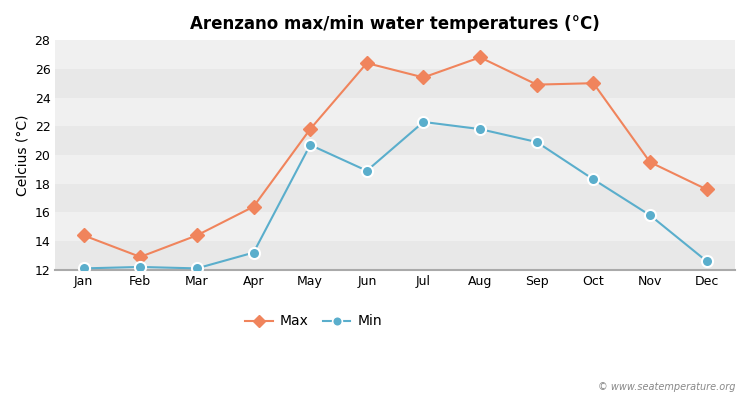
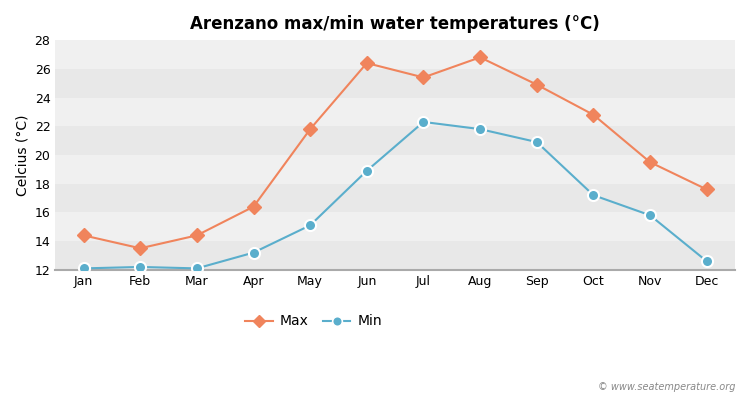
Max/Feb: 12.9 -> 13.5
Min/May: 20.7 -> 15.1
Max/Oct: 25.0 -> 22.8
Min/Oct: 18.3 -> 17.2
